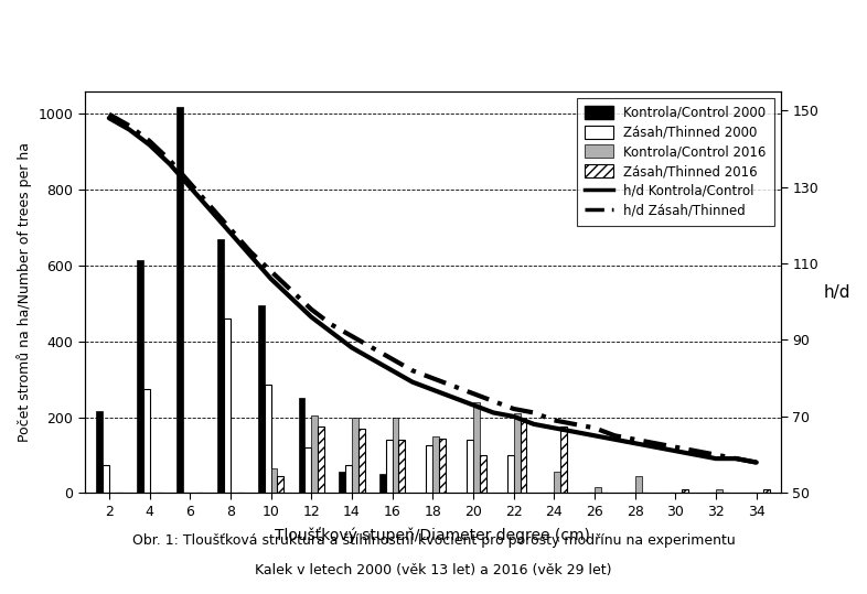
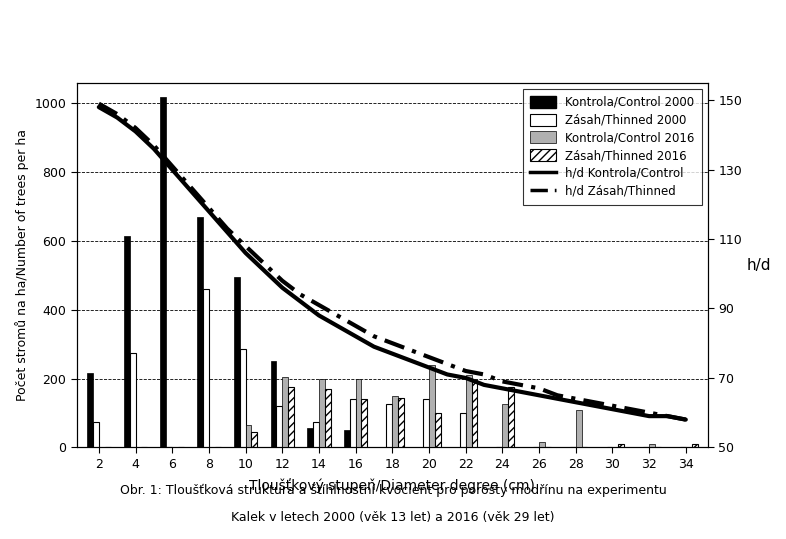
Kontrola/Control 2016/24: 55 -> 125
Kontrola/Control 2016/28: 45 -> 110
